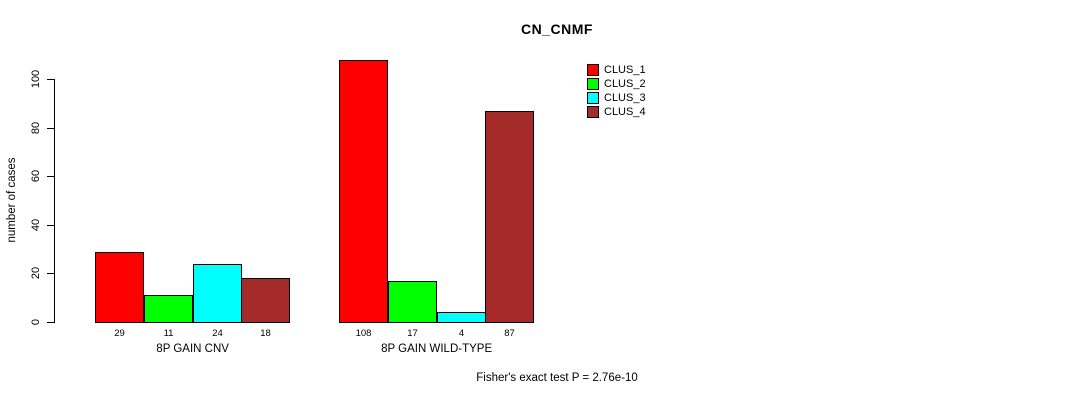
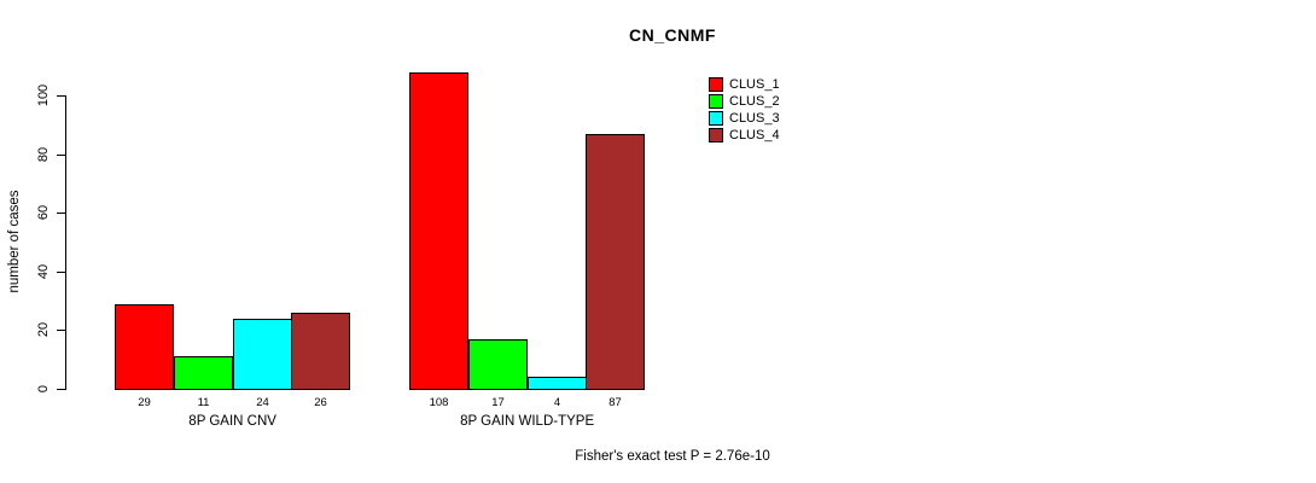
CLUS_4/8P GAIN CNV: 18 -> 26
